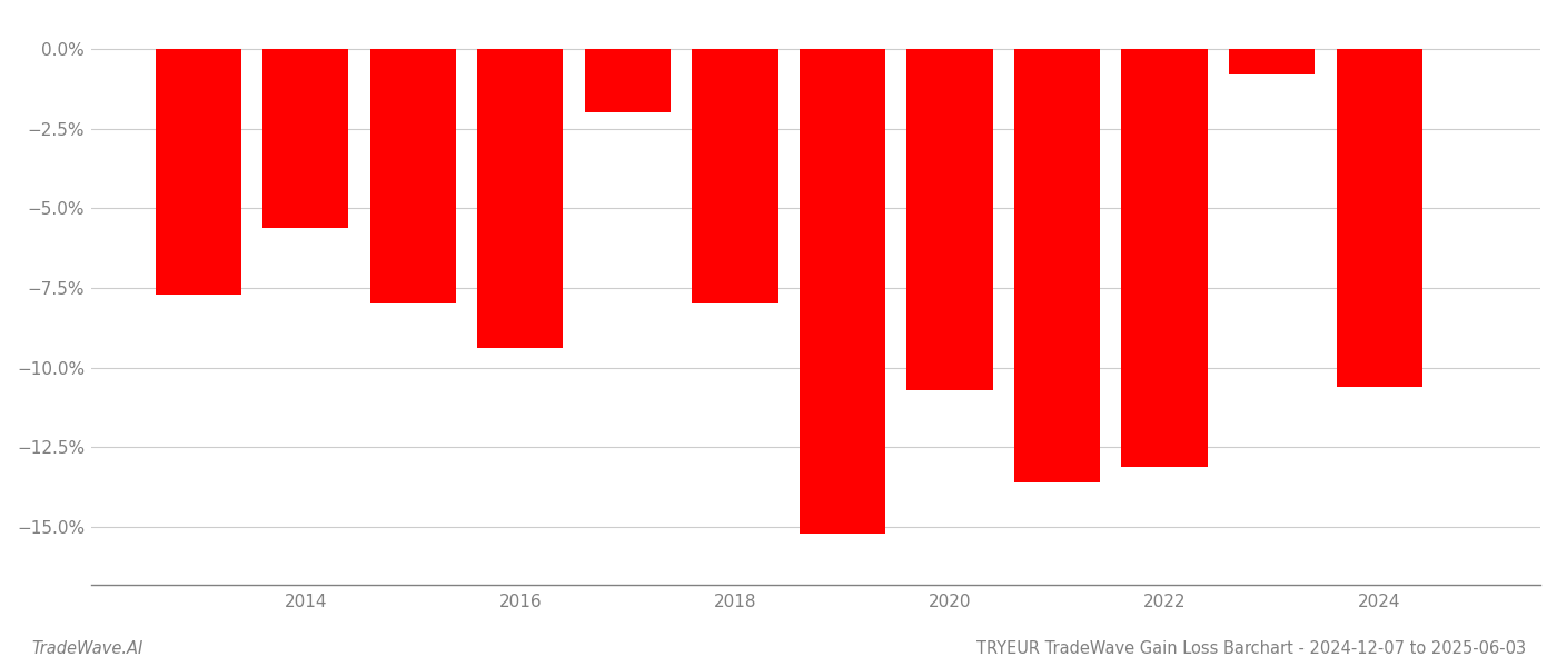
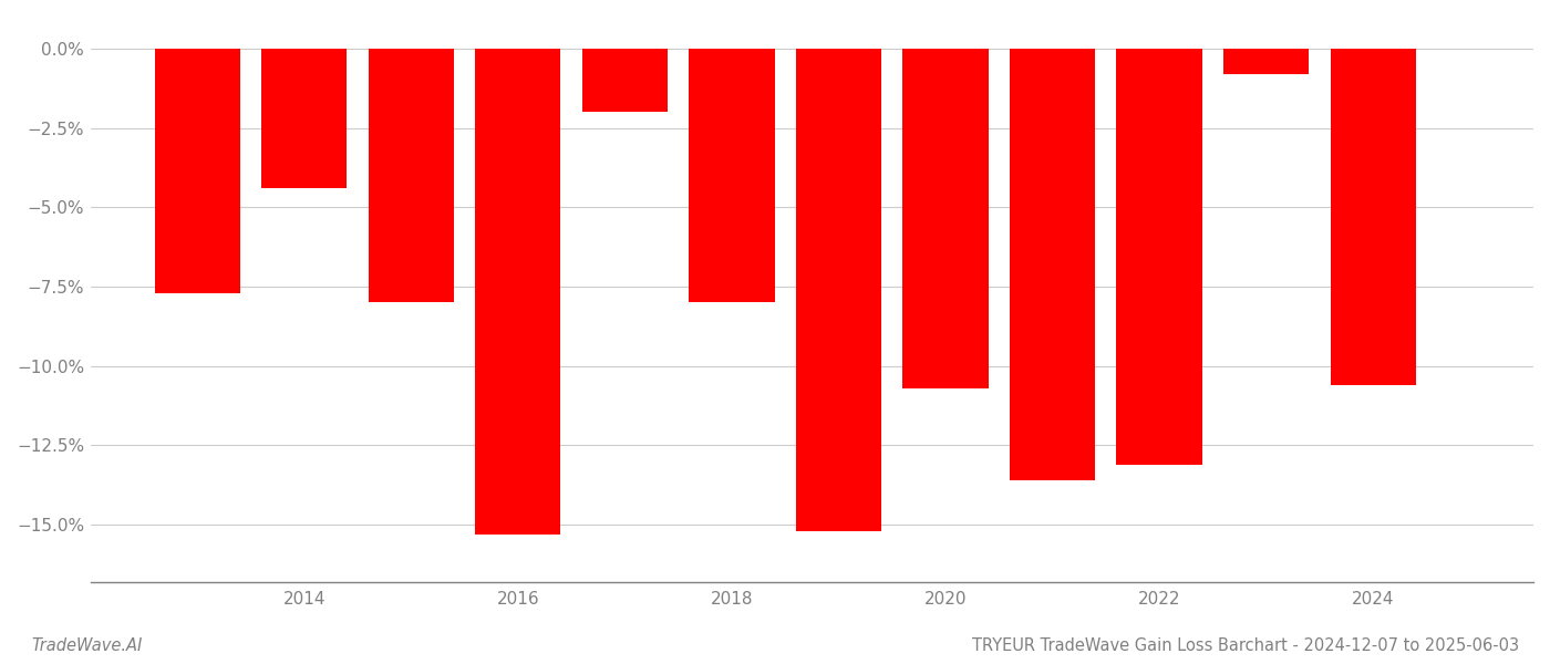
2014: -5.6% -> -4.4%
2016: -9.4% -> -15.3%
